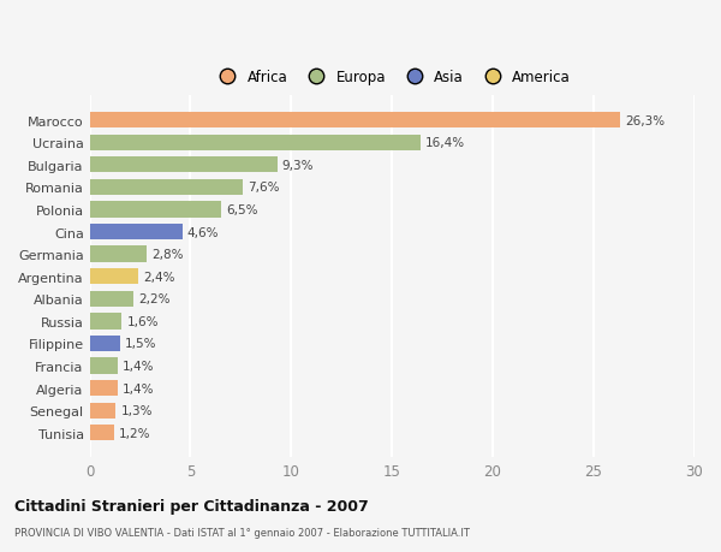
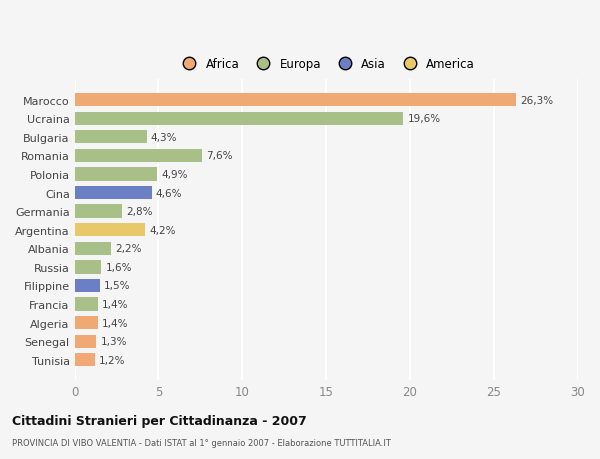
Ucraina: 16,4% -> 19,6%
Bulgaria: 9,3% -> 4,3%
Polonia: 6,5% -> 4,9%
Argentina: 2,4% -> 4,2%
